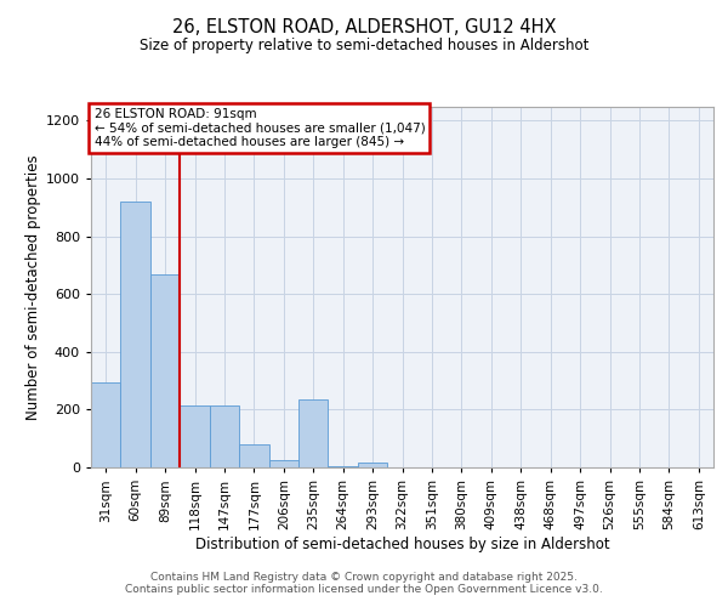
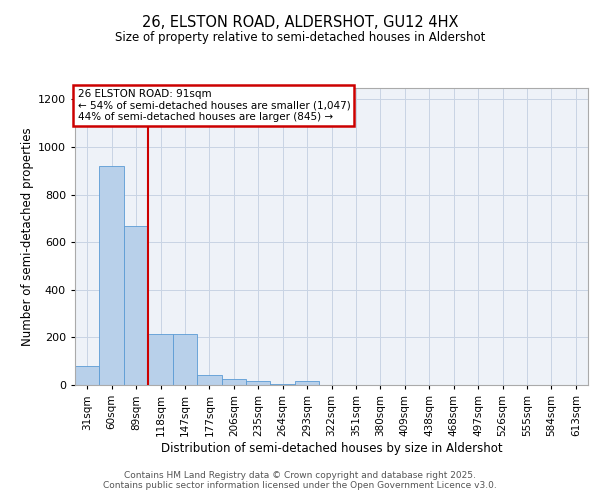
31sqm: 295 -> 80
177sqm: 80 -> 40
235sqm: 235 -> 15
